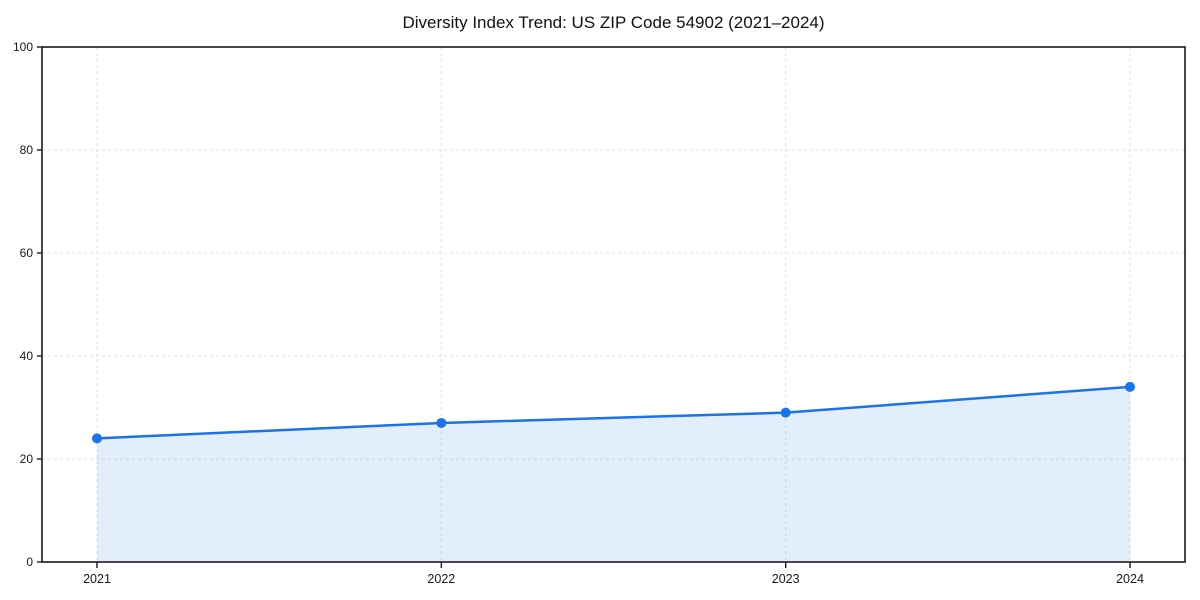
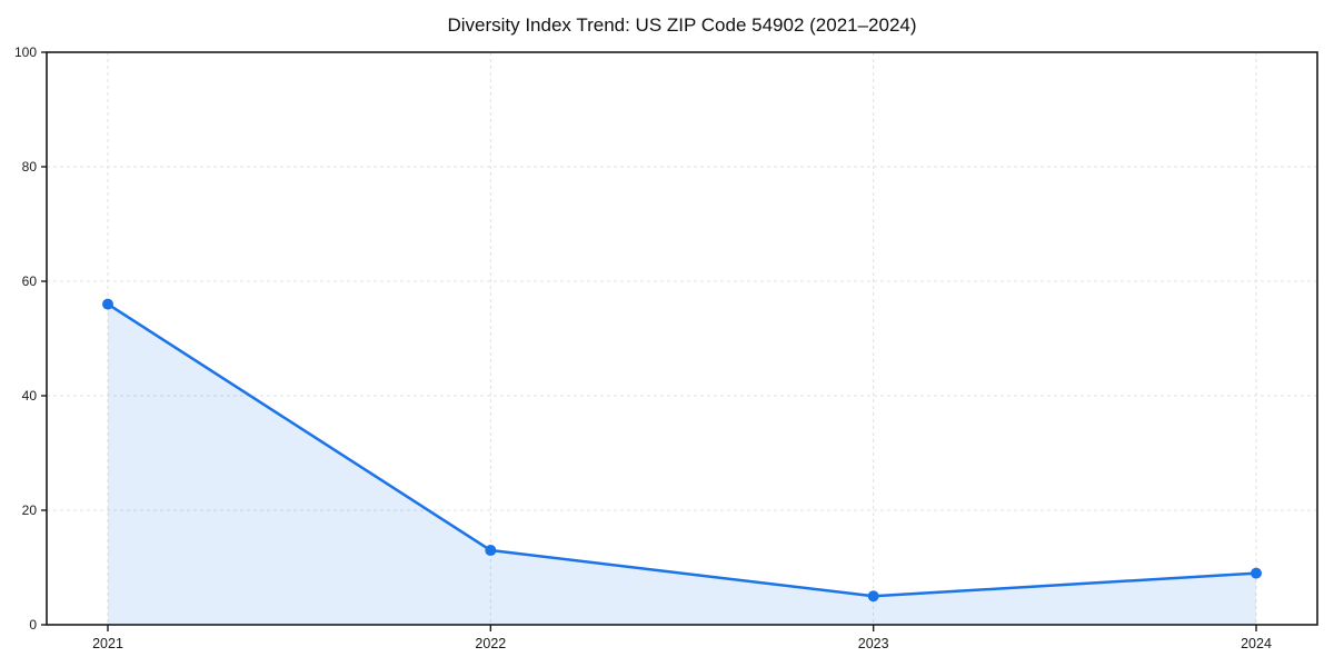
2021: 24 -> 56
2022: 27 -> 13
2023: 29 -> 5
2024: 34 -> 9
